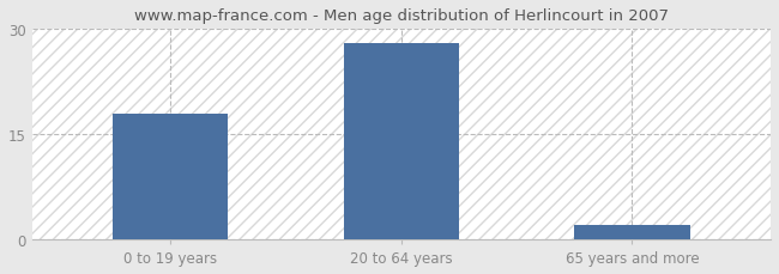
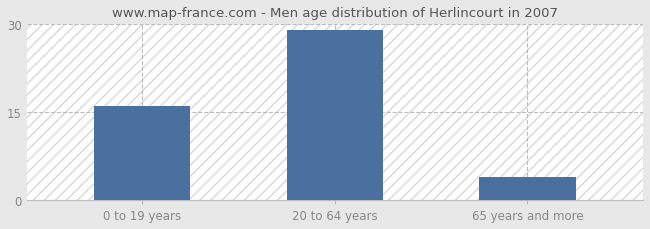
0 to 19 years: 18 -> 16
20 to 64 years: 28 -> 29
65 years and more: 2 -> 4
